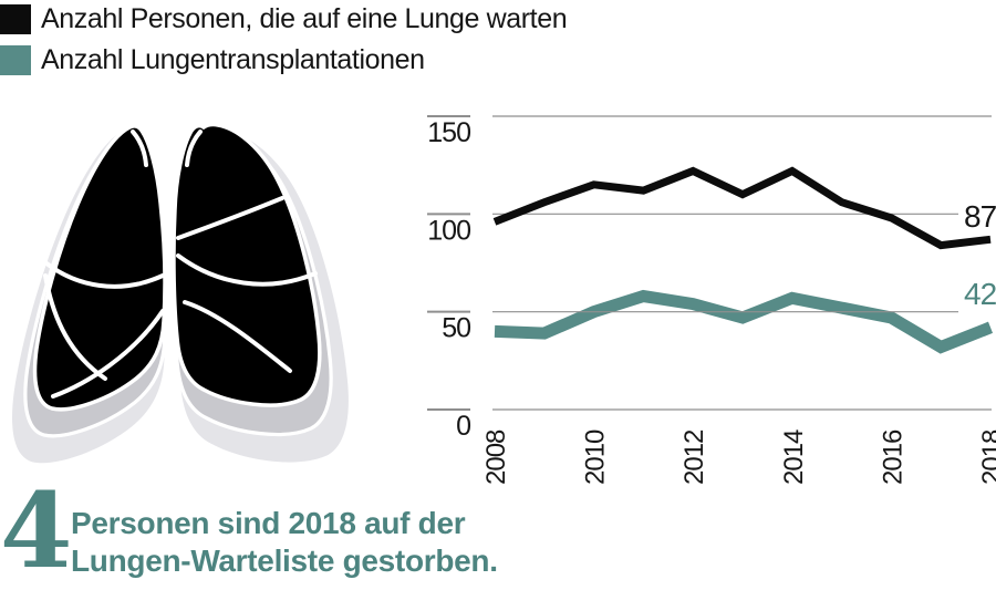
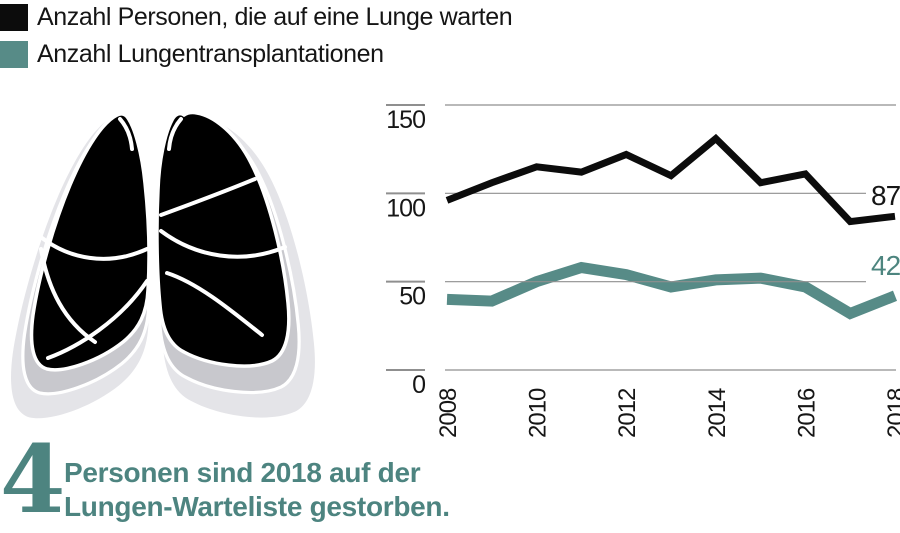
Anzahl Personen, die auf eine Lunge warten/2014: 122 -> 131
Anzahl Lungentransplantationen/2014: 57 -> 51
Anzahl Personen, die auf eine Lunge warten/2016: 98 -> 111
